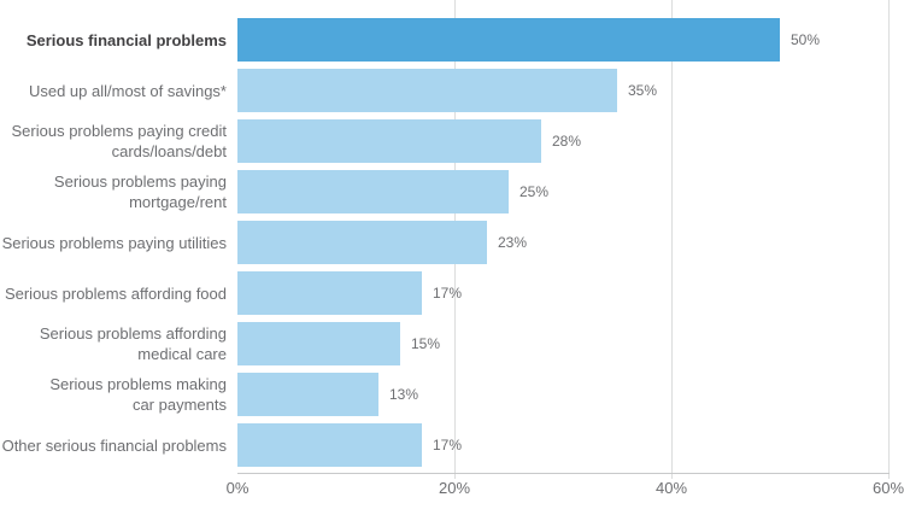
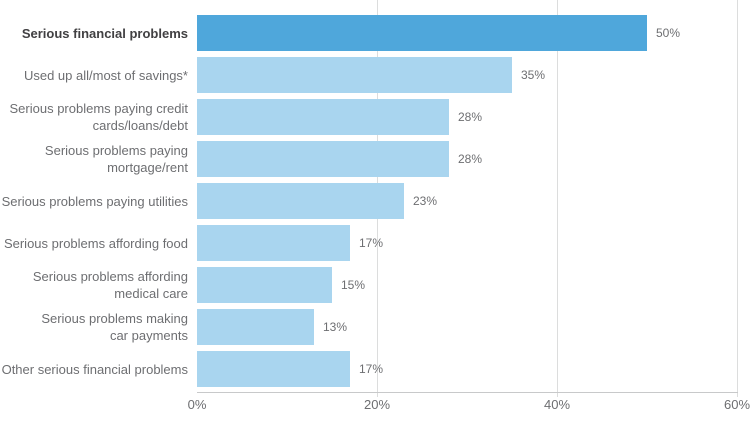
Serious problems paying mortgage/rent: 25% -> 28%
